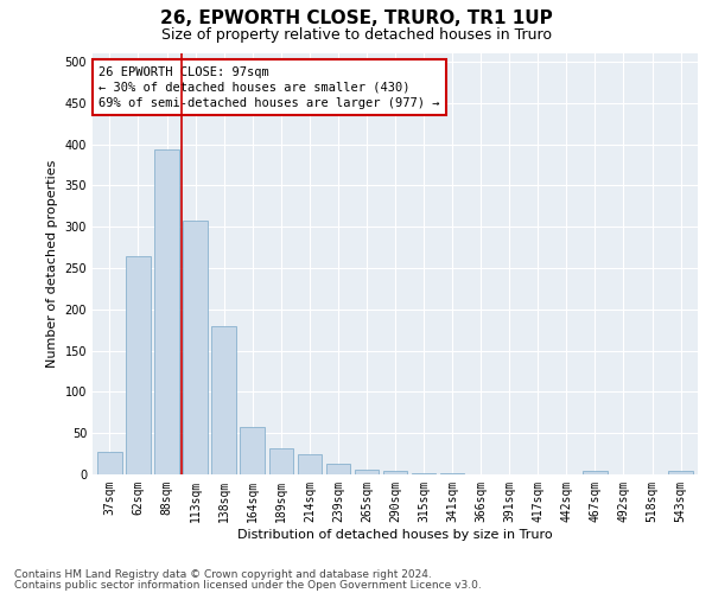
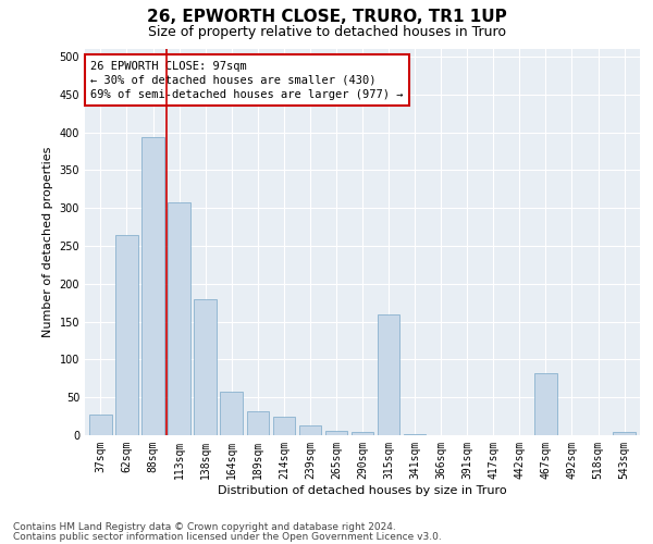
315sqm: 1 -> 160
467sqm: 4 -> 82
